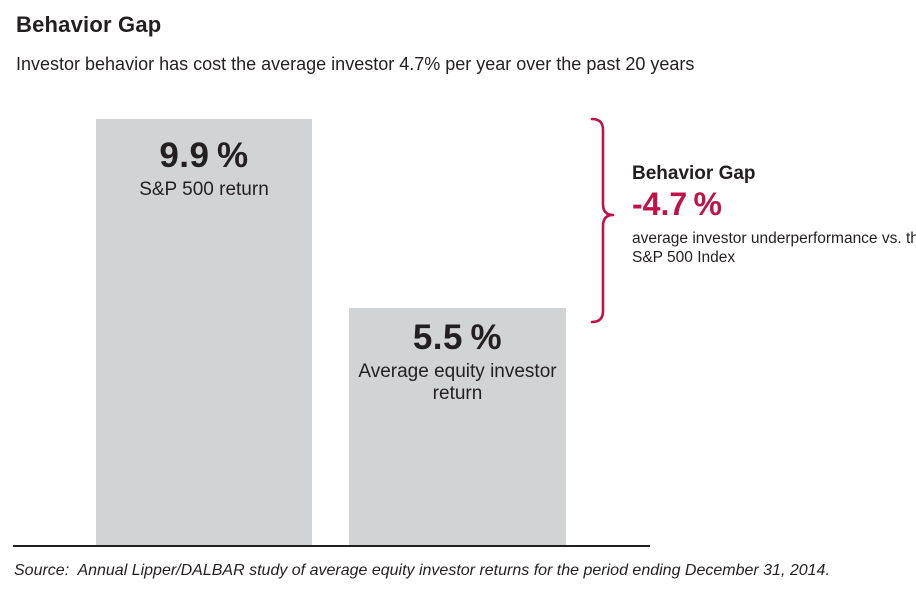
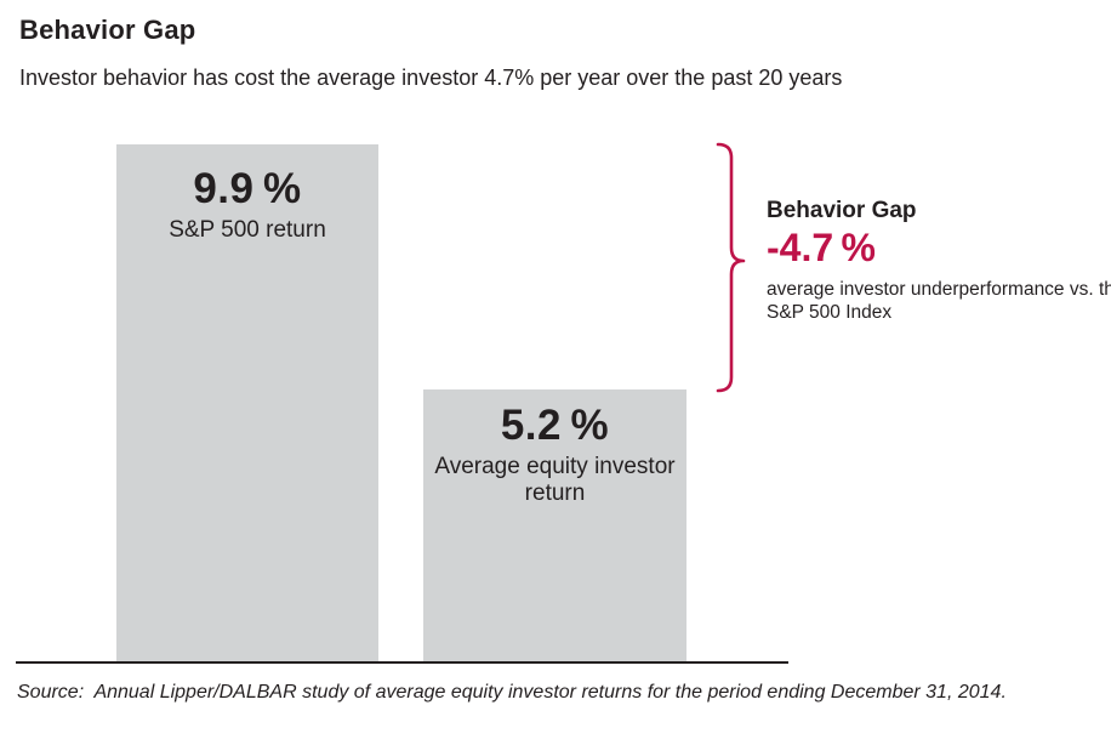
Average equity investor return: 5.5 -> 5.2
